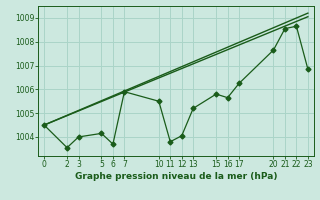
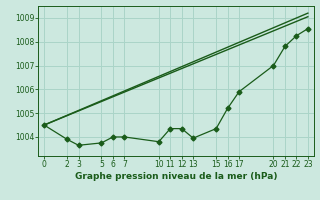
2: 1003.55 -> 1003.90
3: 1004.00 -> 1003.65
5: 1004.15 -> 1003.75
6: 1003.70 -> 1004.00
7: 1005.90 -> 1004.00
10: 1005.50 -> 1003.80
11: 1003.80 -> 1004.35
12: 1004.05 -> 1004.35
13: 1005.20 -> 1003.95
15: 1005.80 -> 1004.35
16: 1005.65 -> 1005.20
17: 1006.25 -> 1005.90
20: 1007.65 -> 1007.00
21: 1008.55 -> 1007.80
22: 1008.65 -> 1008.25
23: 1006.85 -> 1008.55
